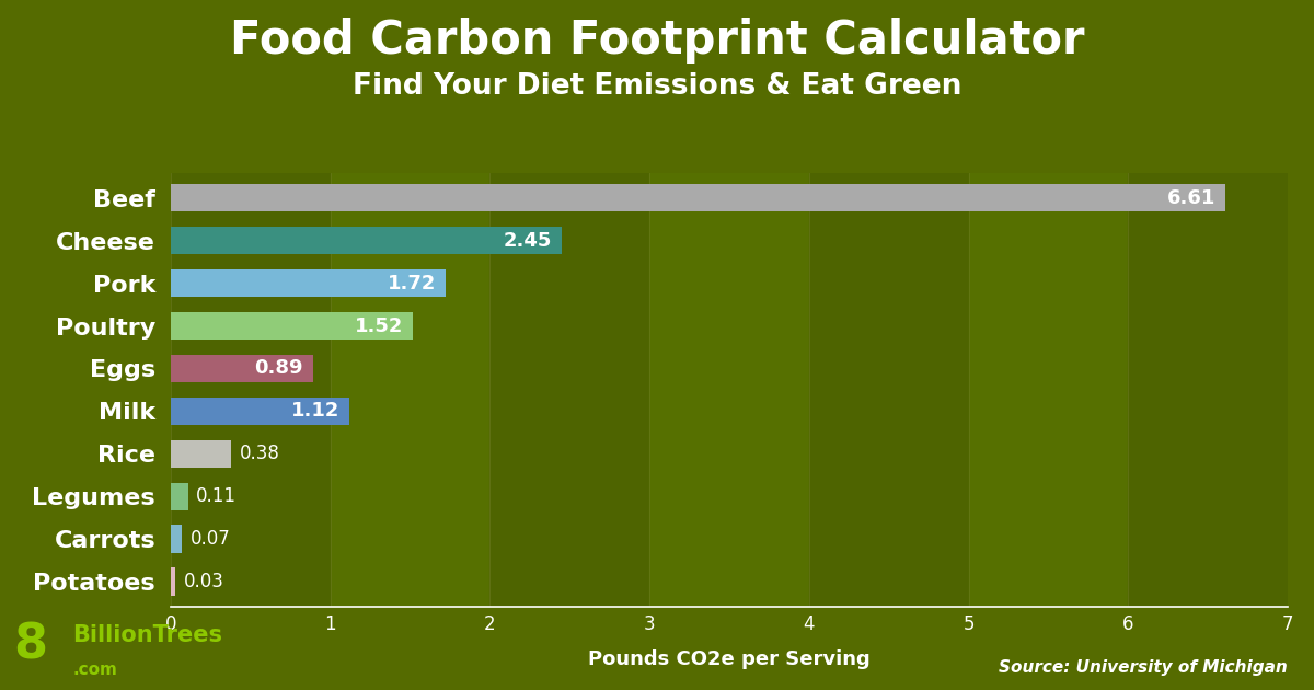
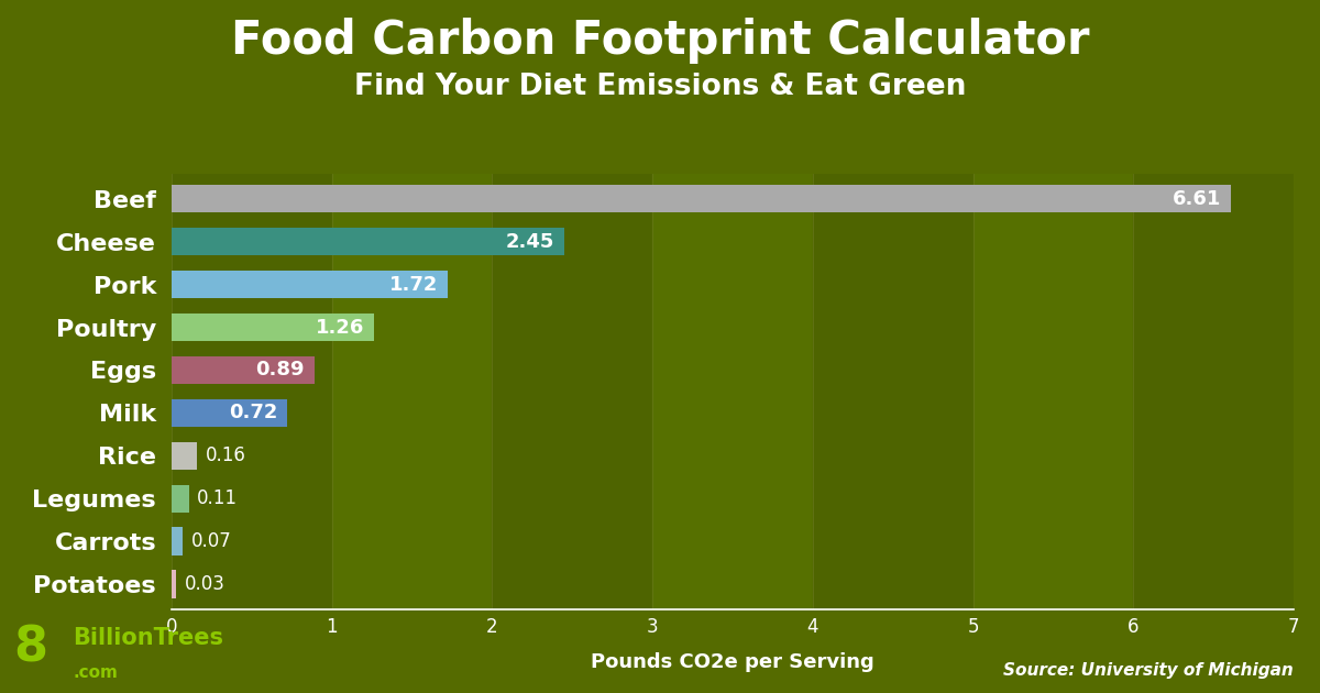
Poultry: 1.52 -> 1.26
Milk: 1.12 -> 0.72
Rice: 0.38 -> 0.16
